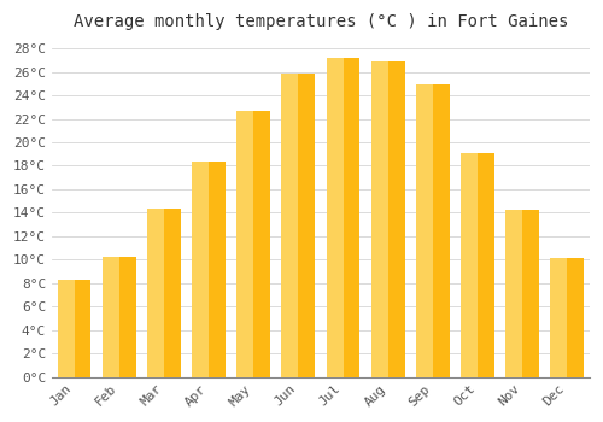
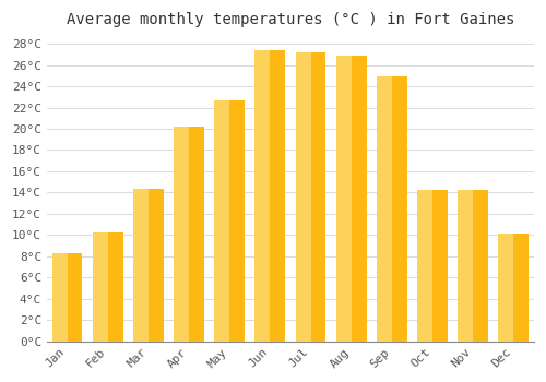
Apr: 18.4°C -> 20.2°C
Jun: 25.9°C -> 27.4°C
Oct: 19.1°C -> 14.2°C
